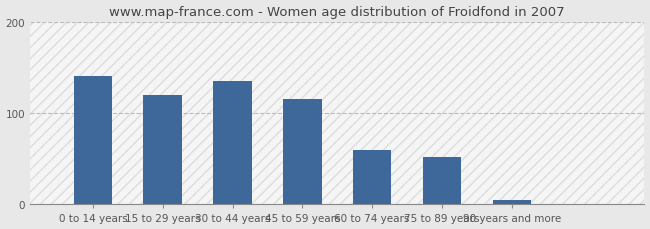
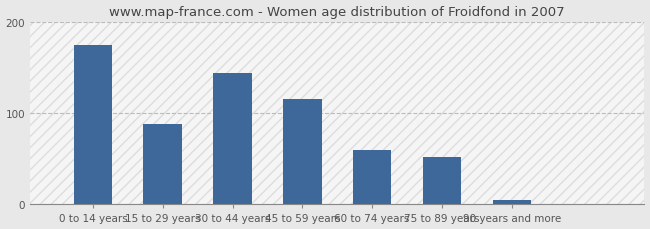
0 to 14 years: 140 -> 174
15 to 29 years: 120 -> 88
30 to 44 years: 135 -> 144
